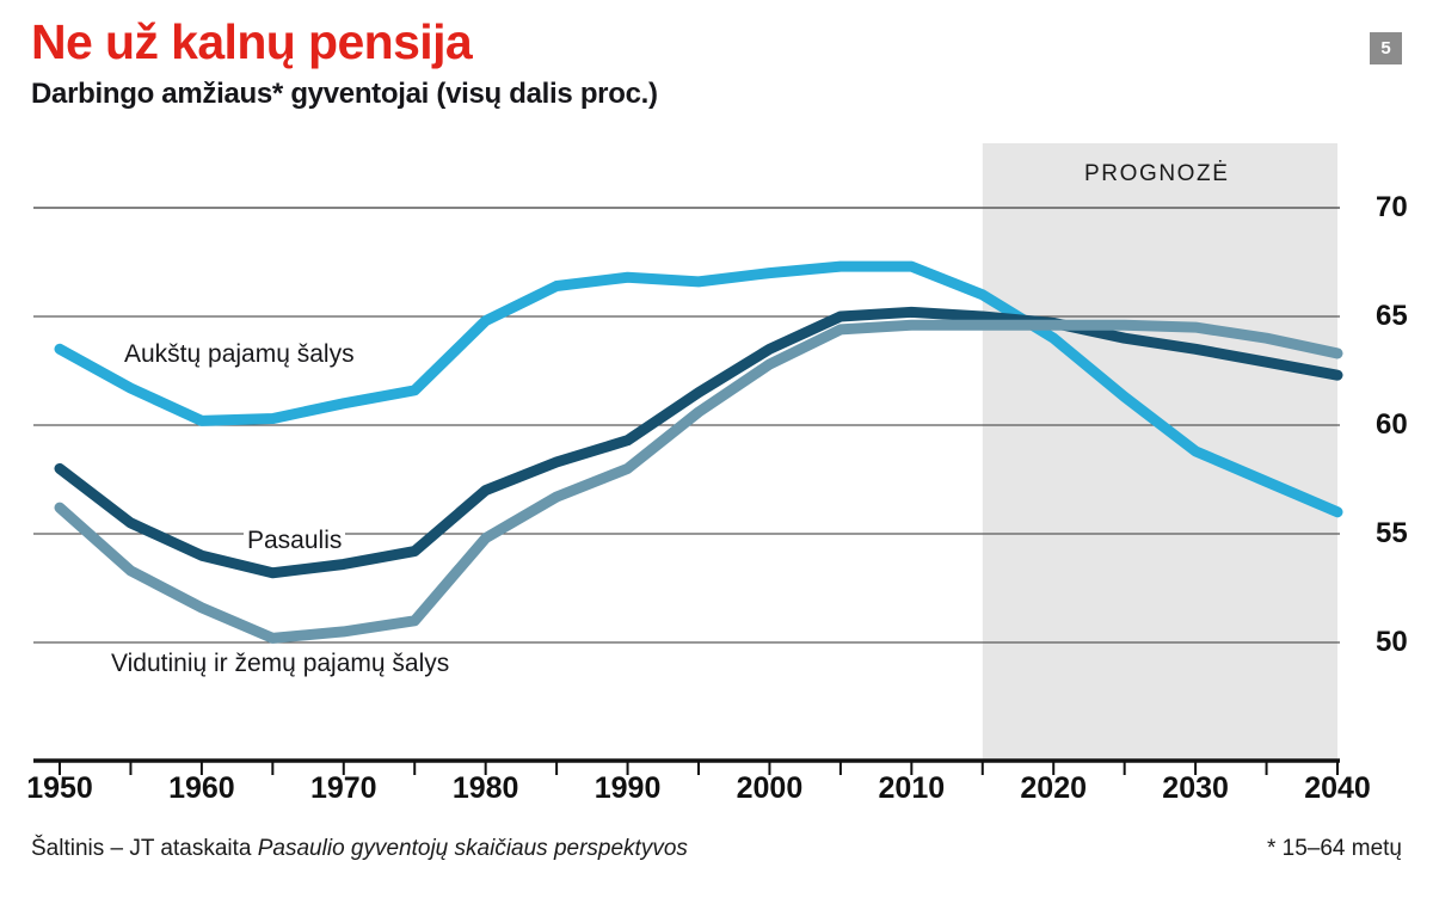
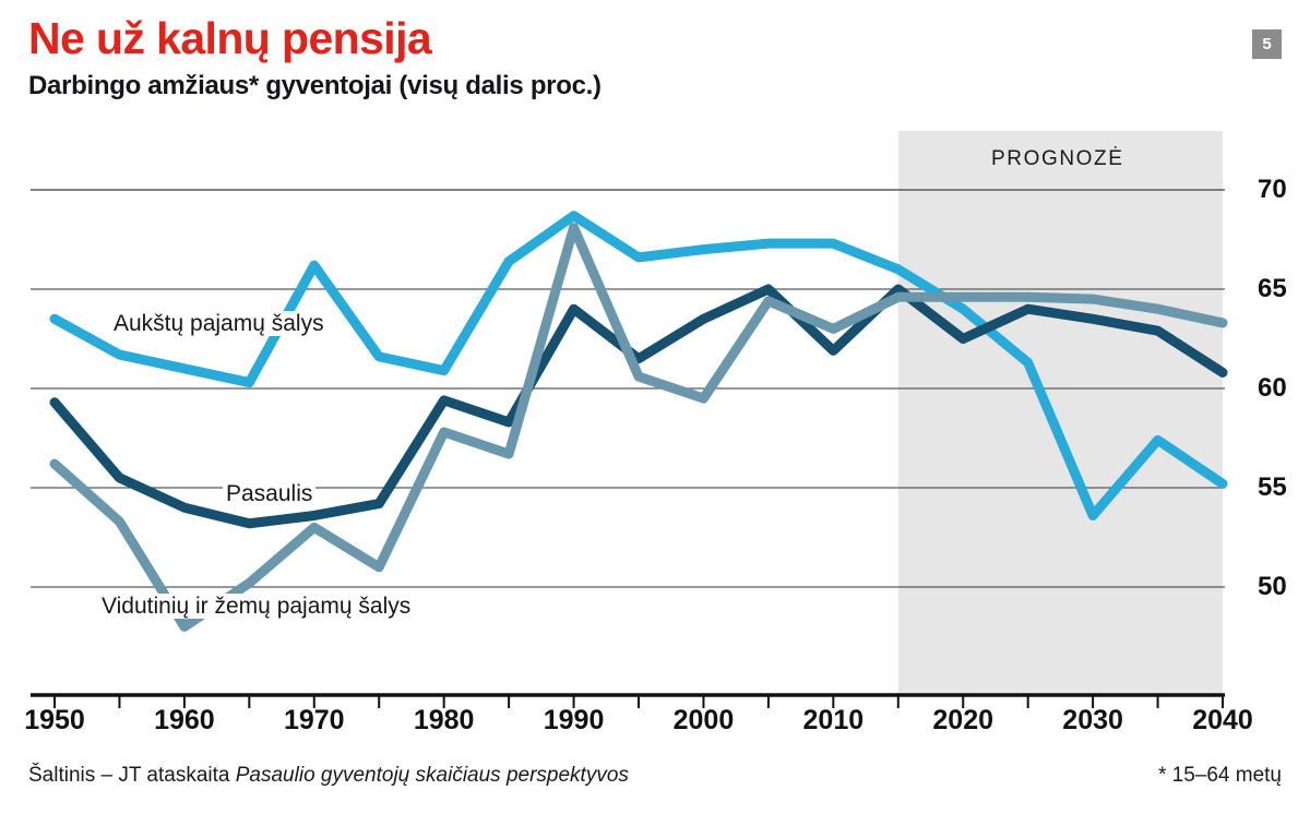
Pasaulis/1950: 58.0 -> 59.3
Aukštų pajamų šalys/1960: 60.2 -> 61.0
Vidutinių ir žemų pajamų šalys/1960: 51.6 -> 48.0
Aukštų pajamų šalys/1970: 61.0 -> 66.2
Vidutinių ir žemų pajamų šalys/1970: 50.5 -> 53.0
Aukštų pajamų šalys/1980: 64.8 -> 60.9
Pasaulis/1980: 57.0 -> 59.4
Vidutinių ir žemų pajamų šalys/1980: 54.8 -> 57.8
Aukštų pajamų šalys/1990: 66.8 -> 68.7
Pasaulis/1990: 59.3 -> 64.0
Vidutinių ir žemų pajamų šalys/1990: 58.0 -> 68.1
Vidutinių ir žemų pajamų šalys/2000: 62.8 -> 59.5
Pasaulis/2010: 65.2 -> 61.9
Vidutinių ir žemų pajamų šalys/2010: 64.6 -> 63.0
Pasaulis/2020: 64.7 -> 62.5
Aukštų pajamų šalys/2030: 58.8 -> 53.6
Aukštų pajamų šalys/2040: 56.0 -> 55.2
Pasaulis/2040: 62.3 -> 60.8
